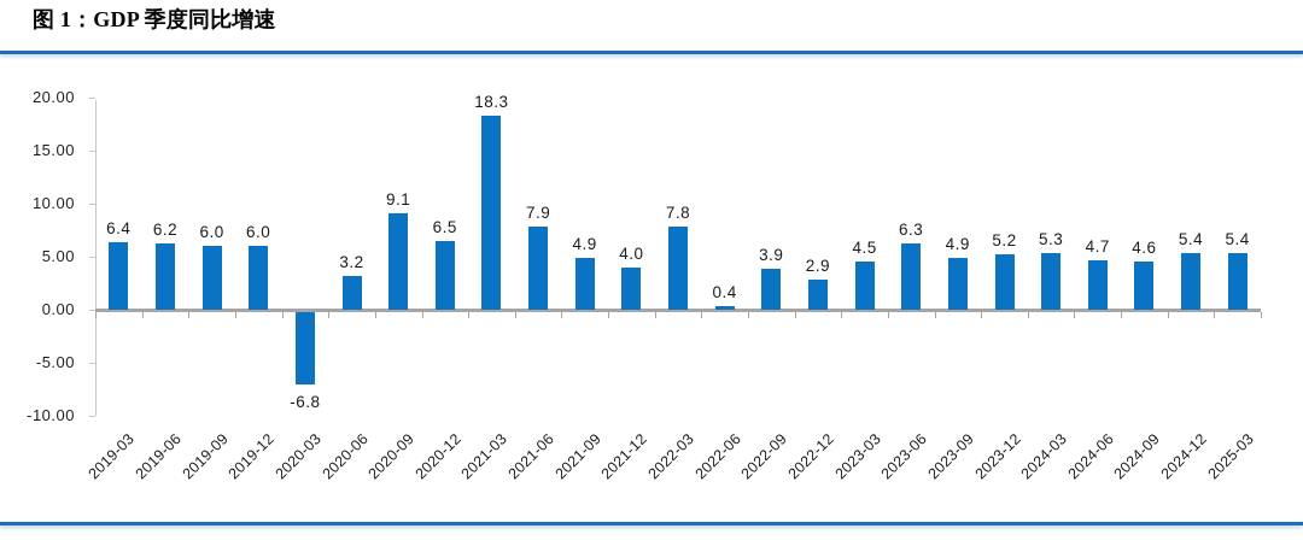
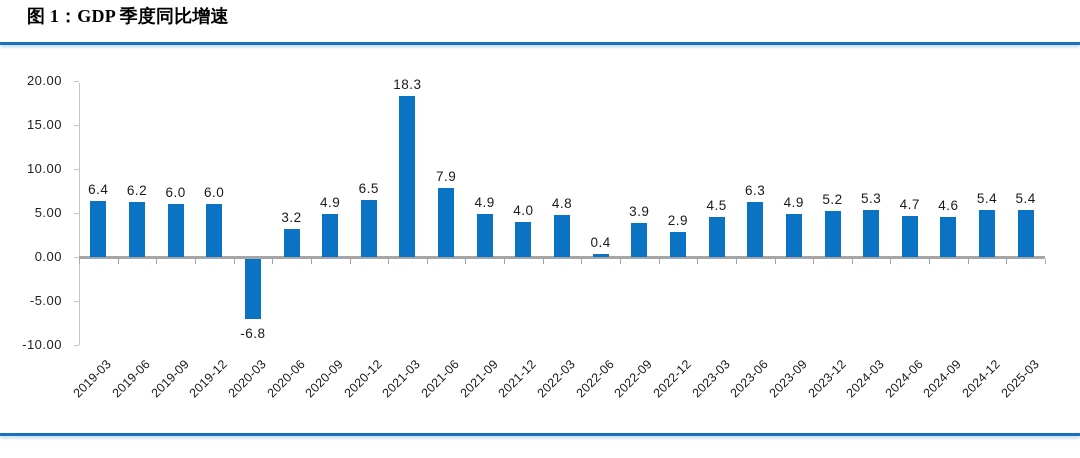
2020-09: 9.1 -> 4.9
2022-03: 7.8 -> 4.8
